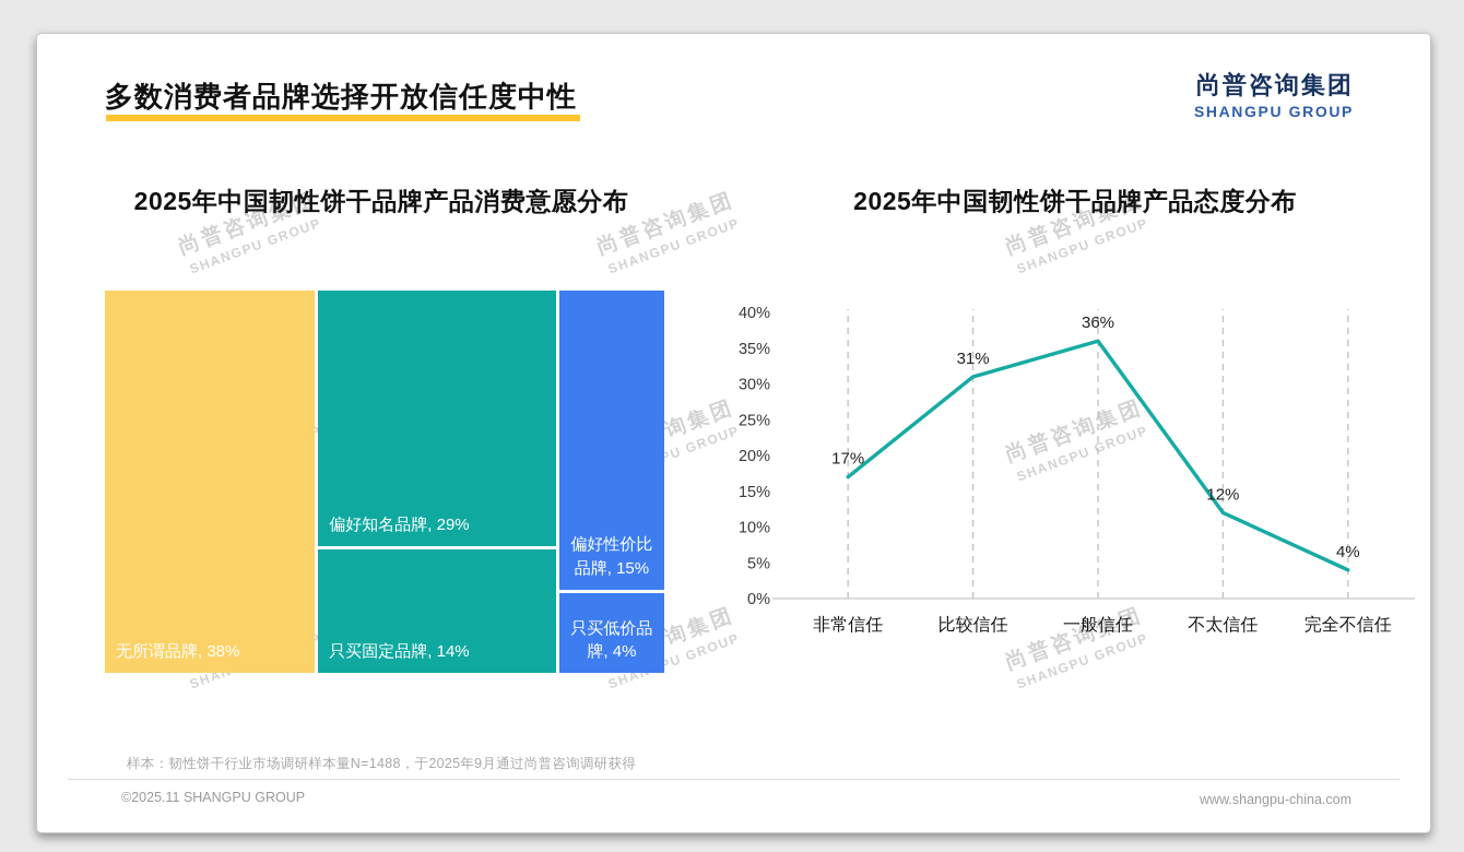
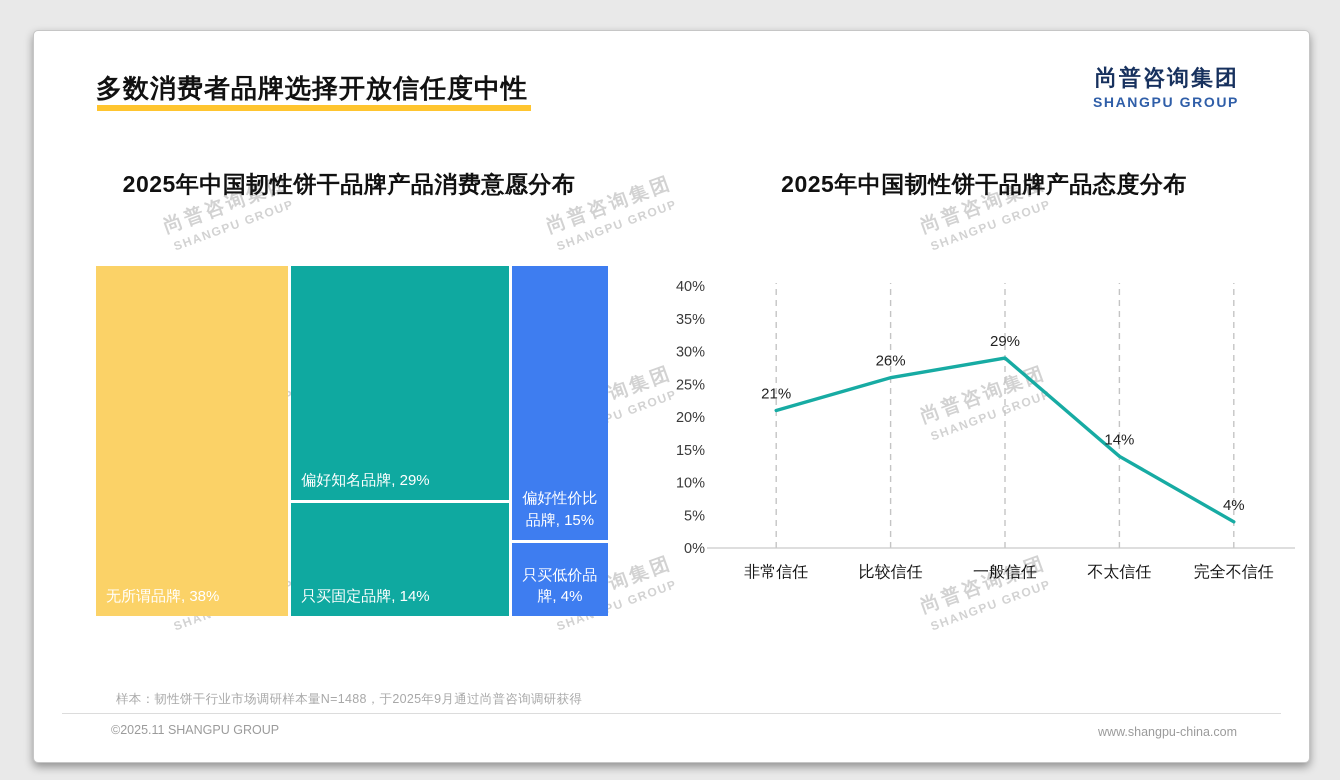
2025年中国韧性饼干品牌产品态度分布/非常信任: 17% -> 21%
2025年中国韧性饼干品牌产品态度分布/比较信任: 31% -> 26%
2025年中国韧性饼干品牌产品态度分布/一般信任: 36% -> 29%
2025年中国韧性饼干品牌产品态度分布/不太信任: 12% -> 14%
